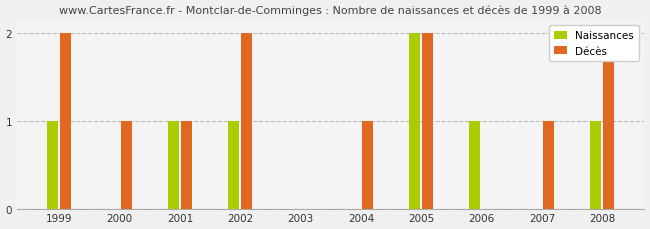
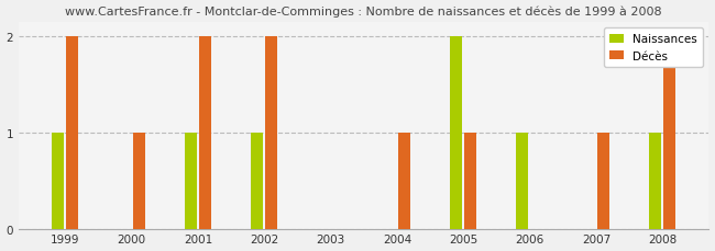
Décès/2001: 1 -> 2
Décès/2005: 2 -> 1
